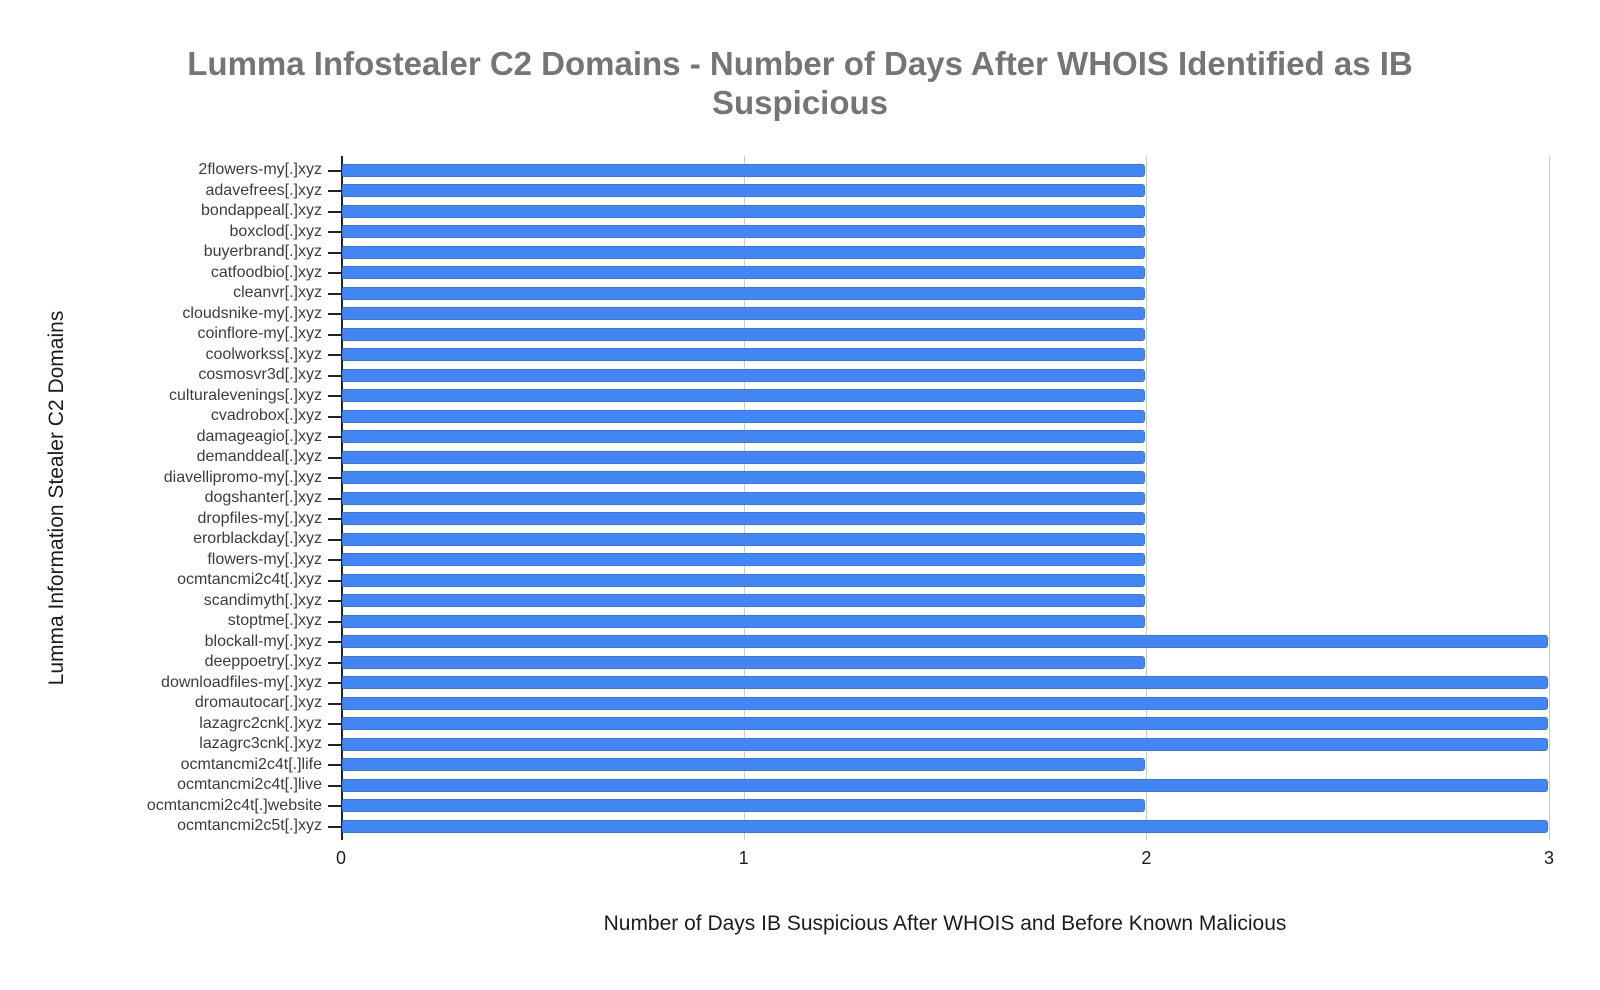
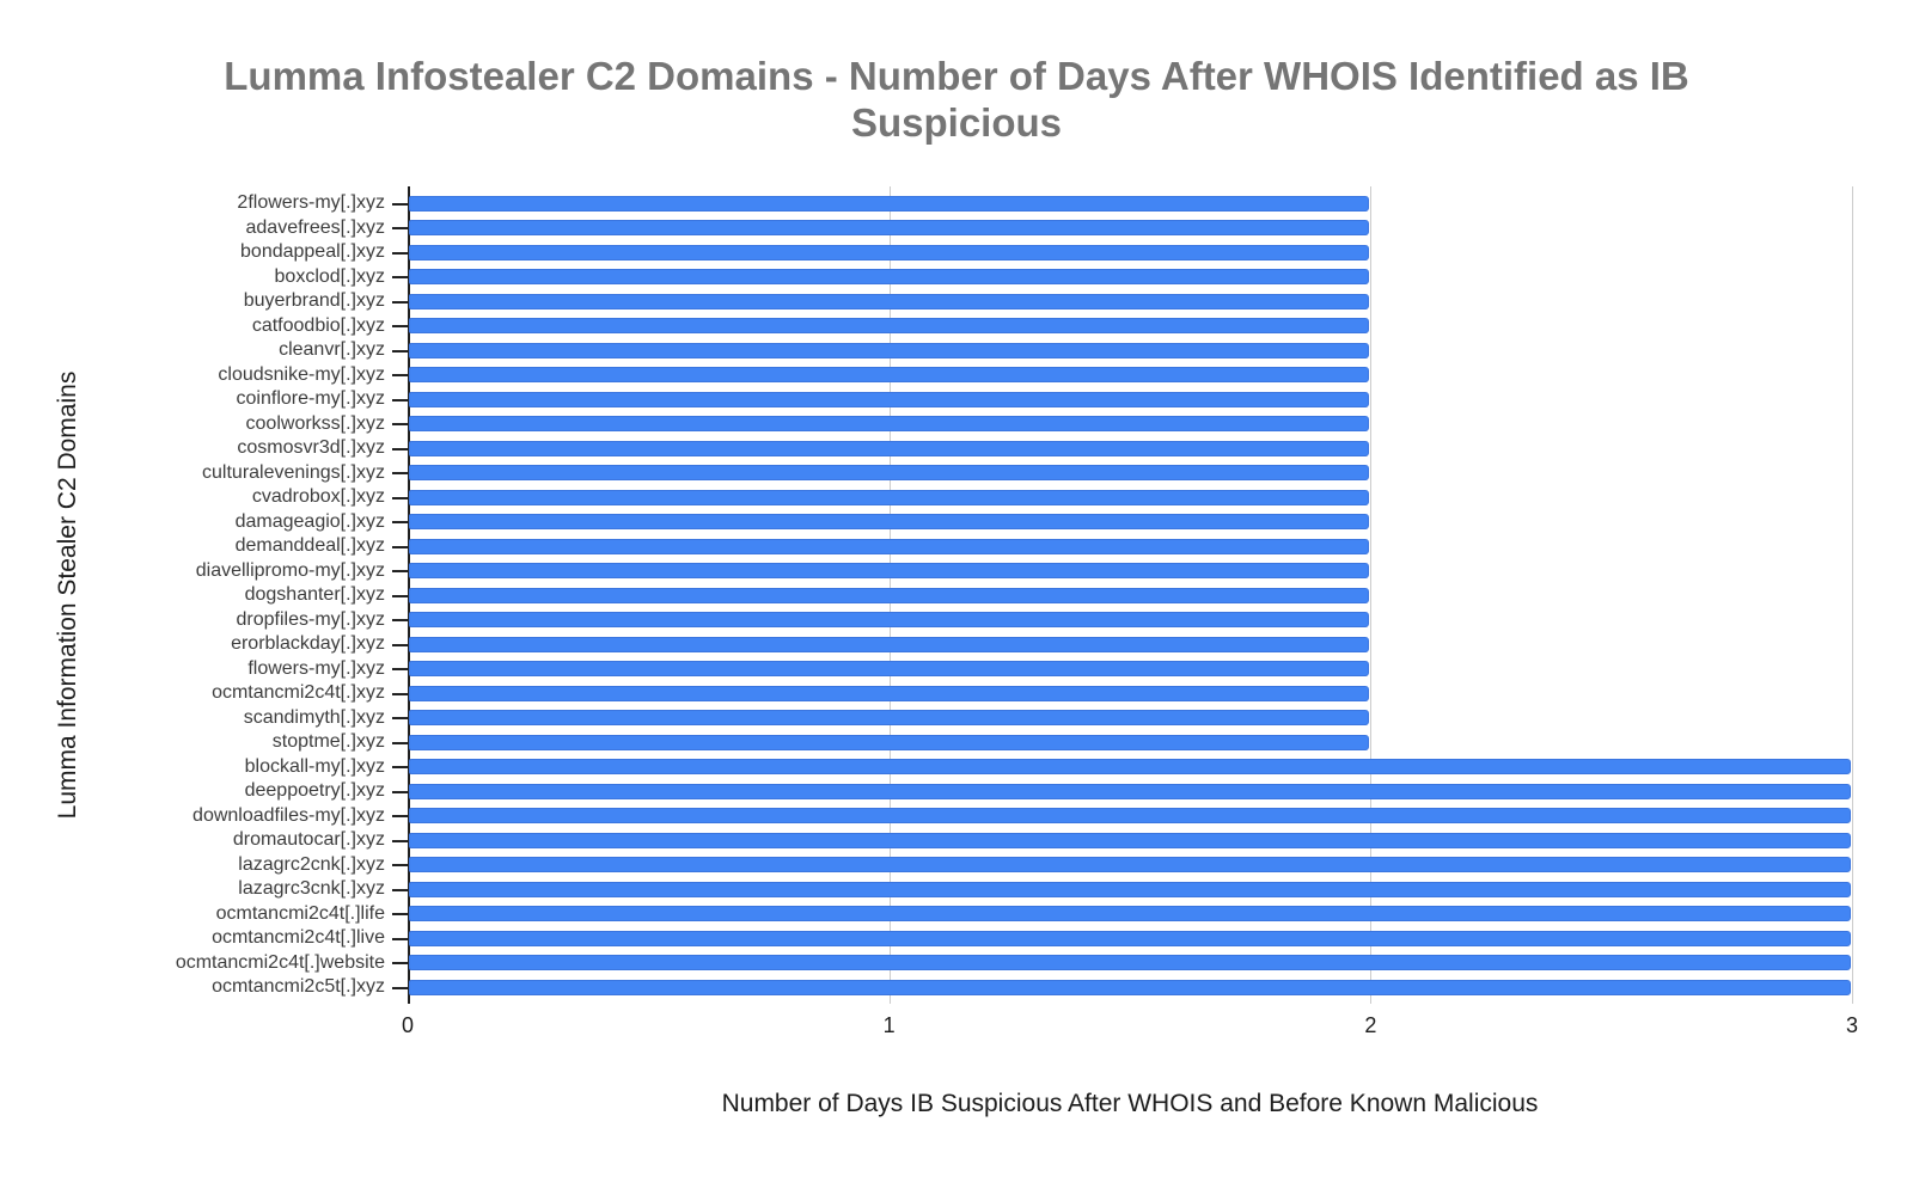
deeppoetry[.]xyz: 2 -> 3
ocmtancmi2c4t[.]life: 2 -> 3
ocmtancmi2c4t[.]website: 2 -> 3
